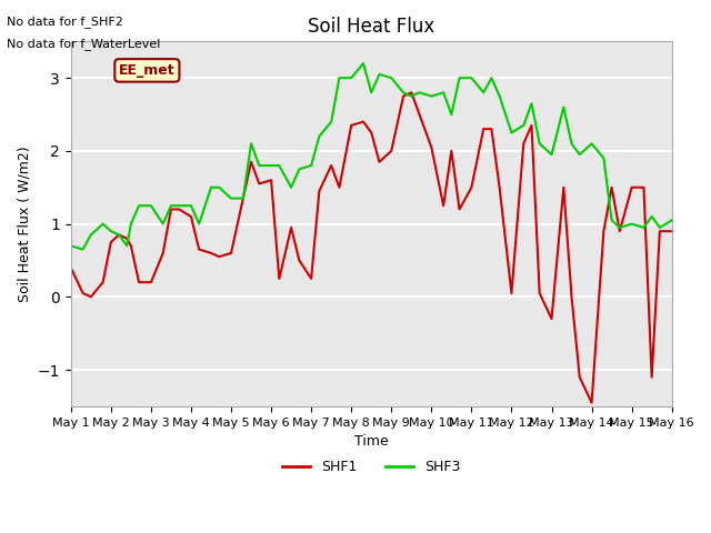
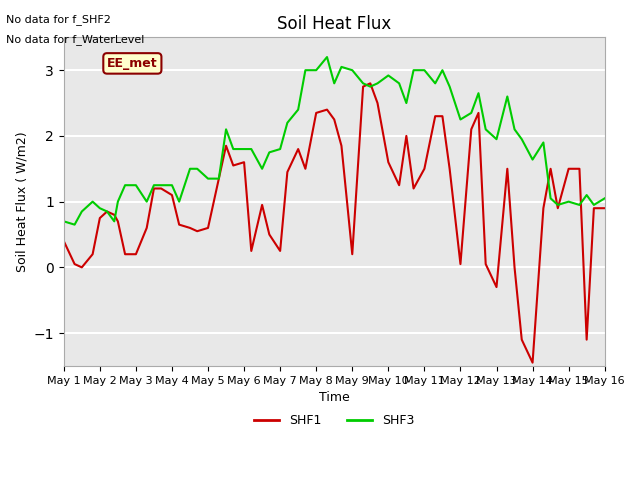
SHF1/May 9: 2.00 -> 0.20
SHF1/May 10: 2.05 -> 1.60
SHF3/May 10: 2.75 -> 2.92
SHF3/May 14: 2.10 -> 1.64
